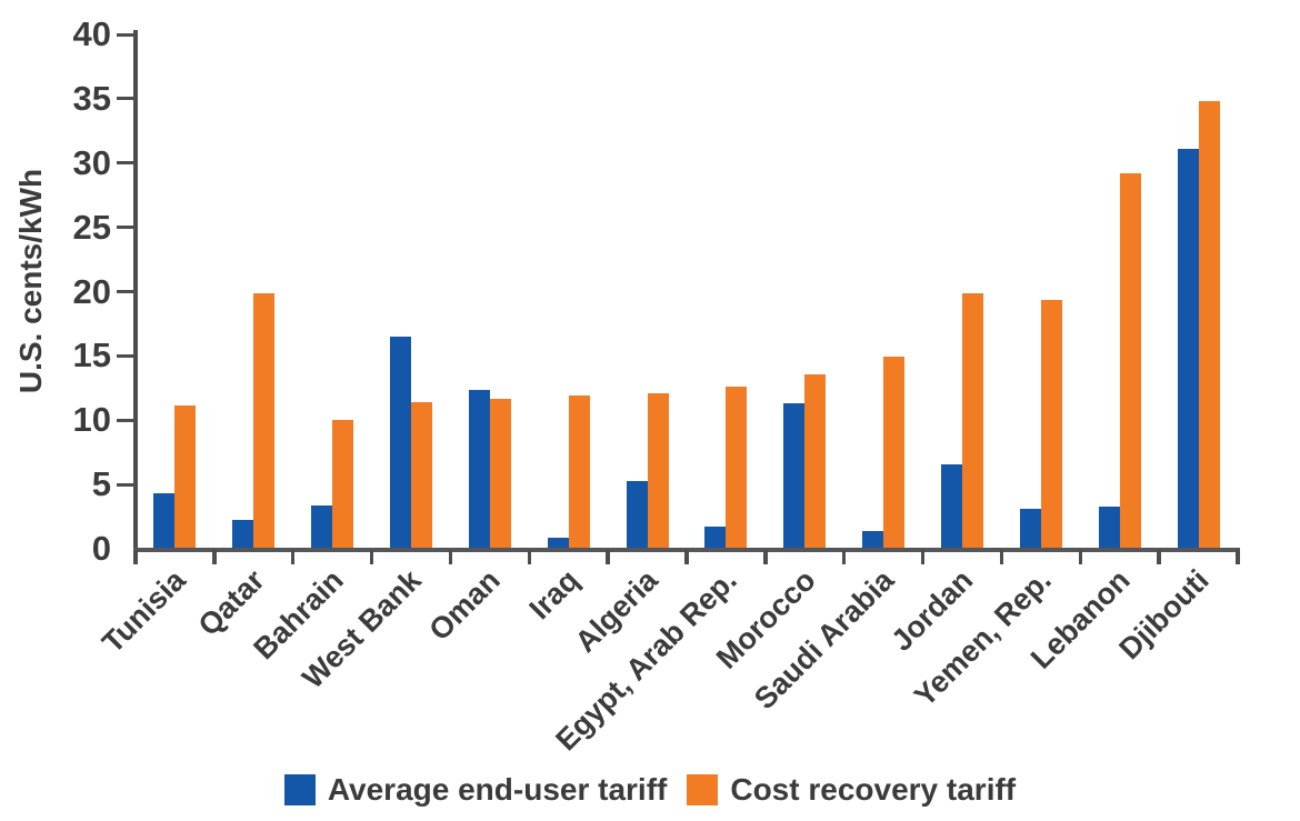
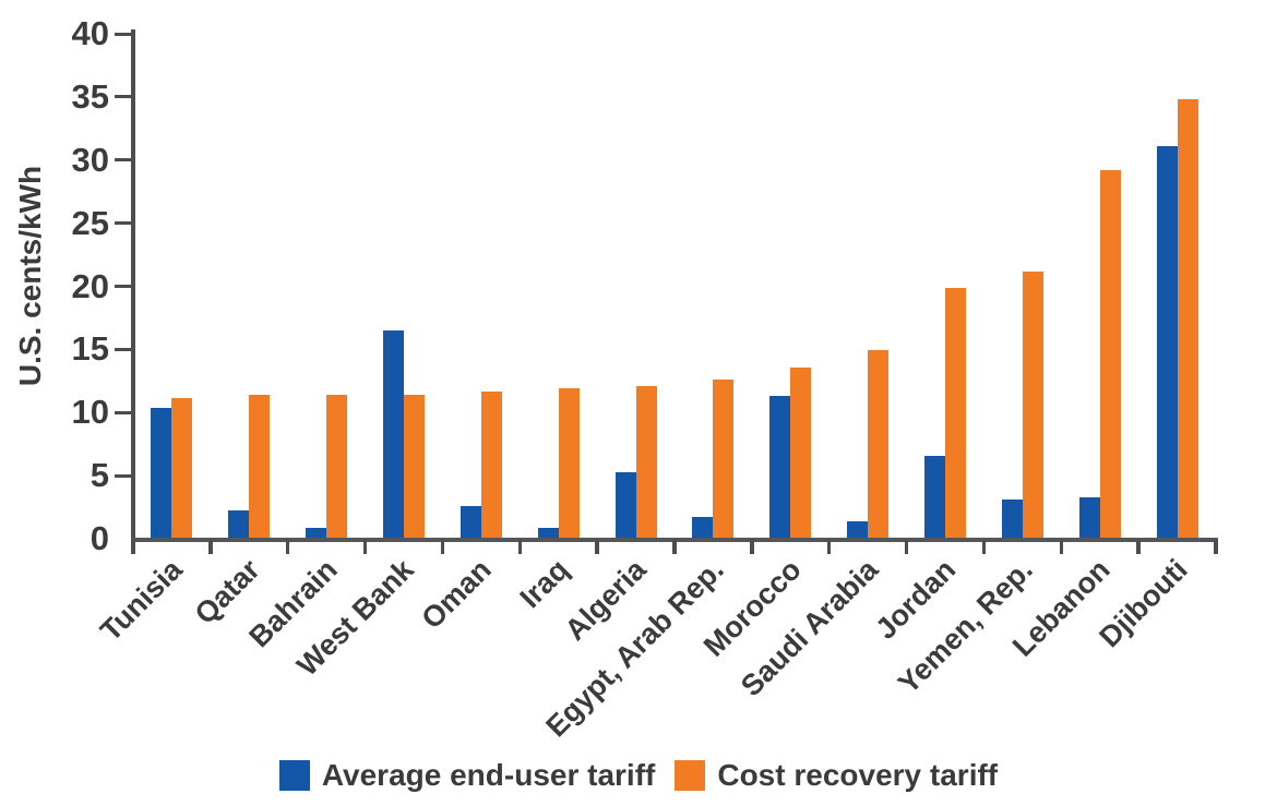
Average end-user tariff/Tunisia: 4.2 -> 10.3
Cost recovery tariff/Qatar: 19.8 -> 11.3
Average end-user tariff/Bahrain: 3.3 -> 0.8
Cost recovery tariff/Bahrain: 9.9 -> 11.3
Average end-user tariff/Oman: 12.3 -> 2.5
Cost recovery tariff/Yemen, Rep.: 19.3 -> 21.1
